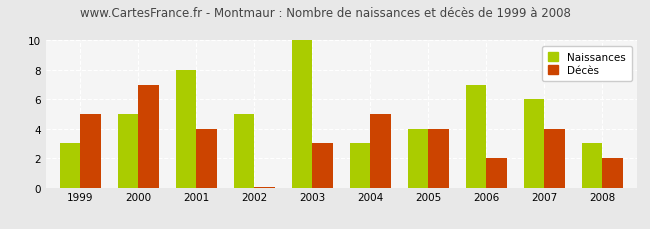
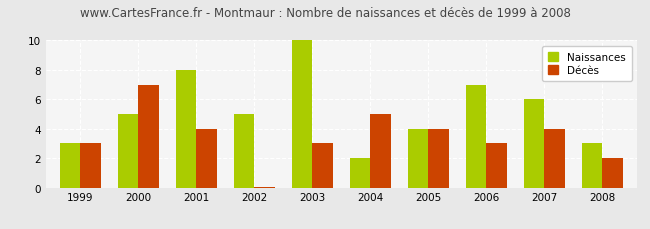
Décès/1999: 5.0 -> 3.0
Naissances/2004: 3 -> 2
Décès/2006: 2.0 -> 3.0
